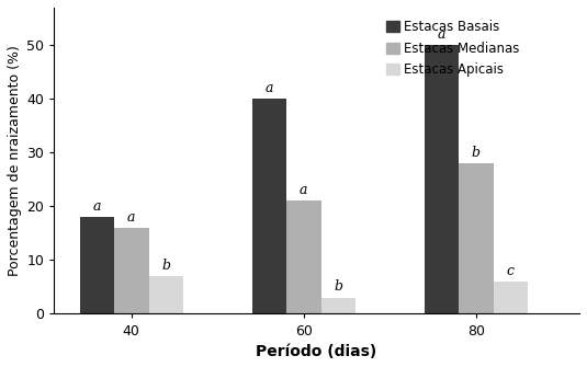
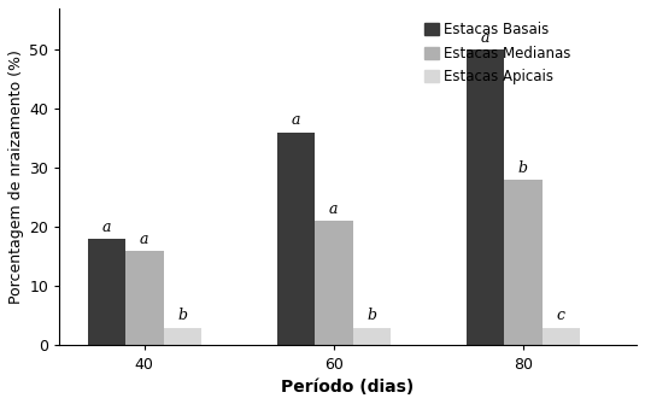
Estacas Apicais/40: 7 -> 3
Estacas Basais/60: 40 -> 36
Estacas Apicais/80: 6 -> 3
